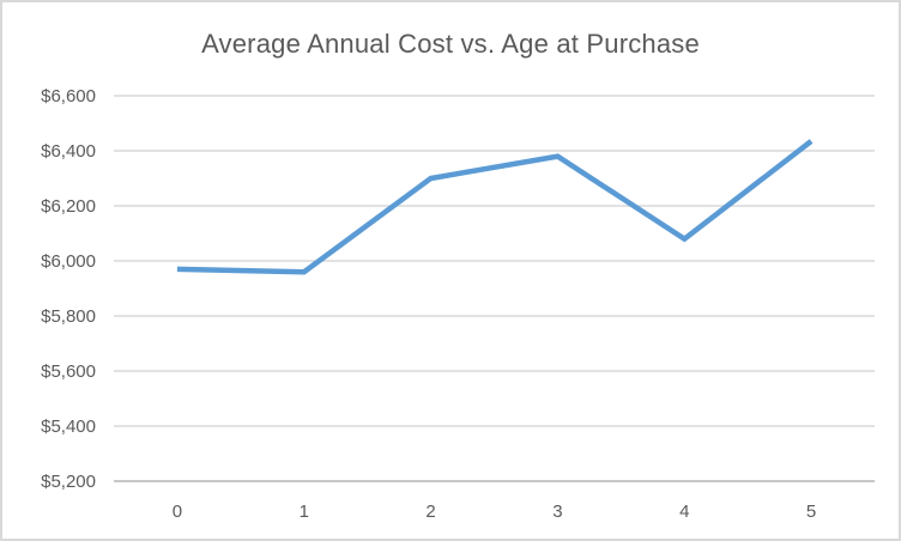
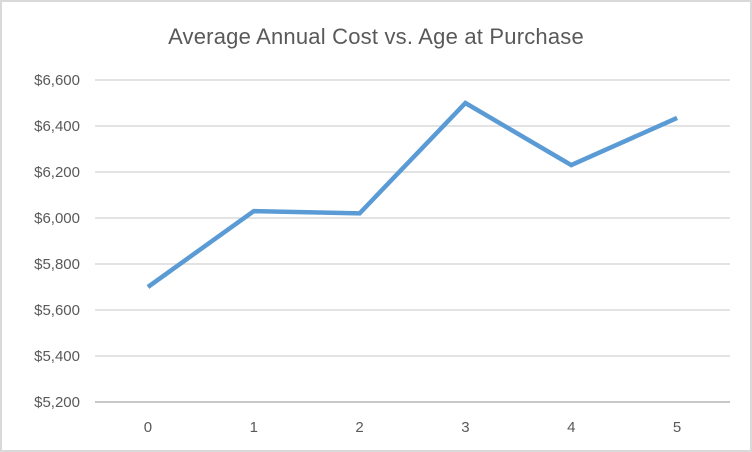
0: $5970 -> $5700
1: $5960 -> $6030
2: $6300 -> $6020
3: $6380 -> $6500
4: $6080 -> $6230
